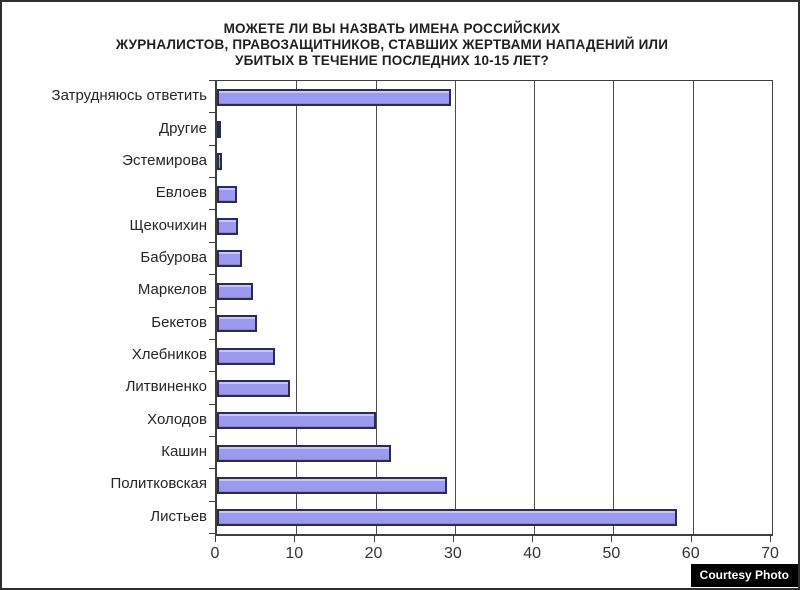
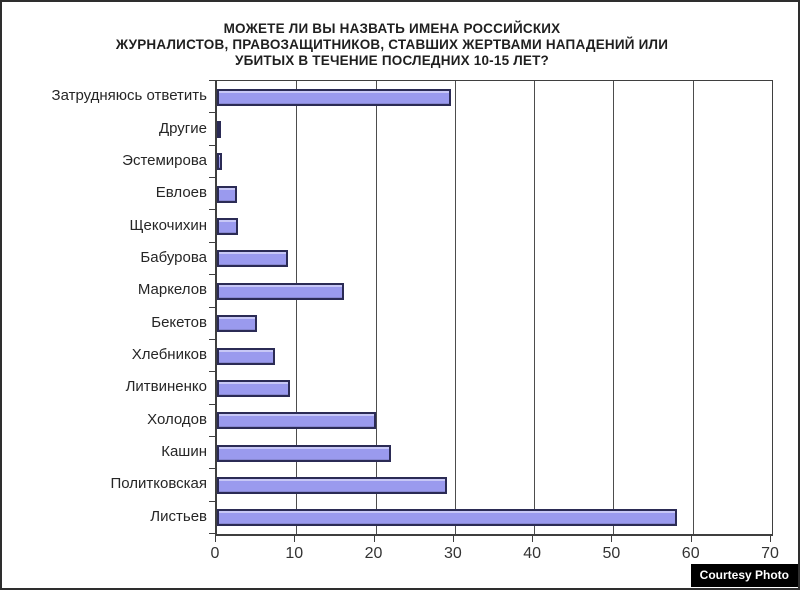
Бабурова: 3 -> 9
Маркелов: 5 -> 16
